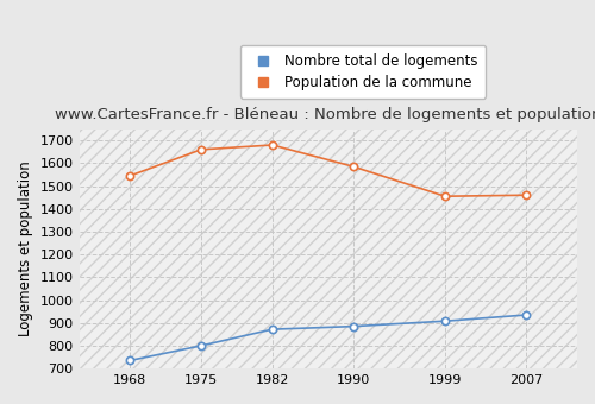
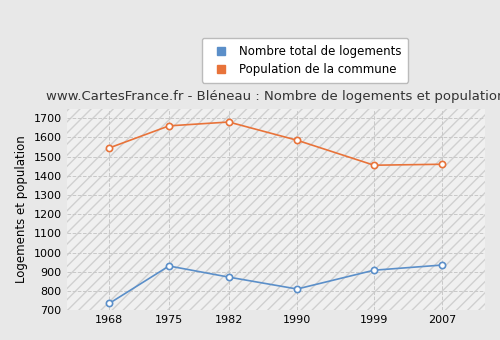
Nombre total de logements/1975: 800 -> 930
Nombre total de logements/1990: 880 -> 810
